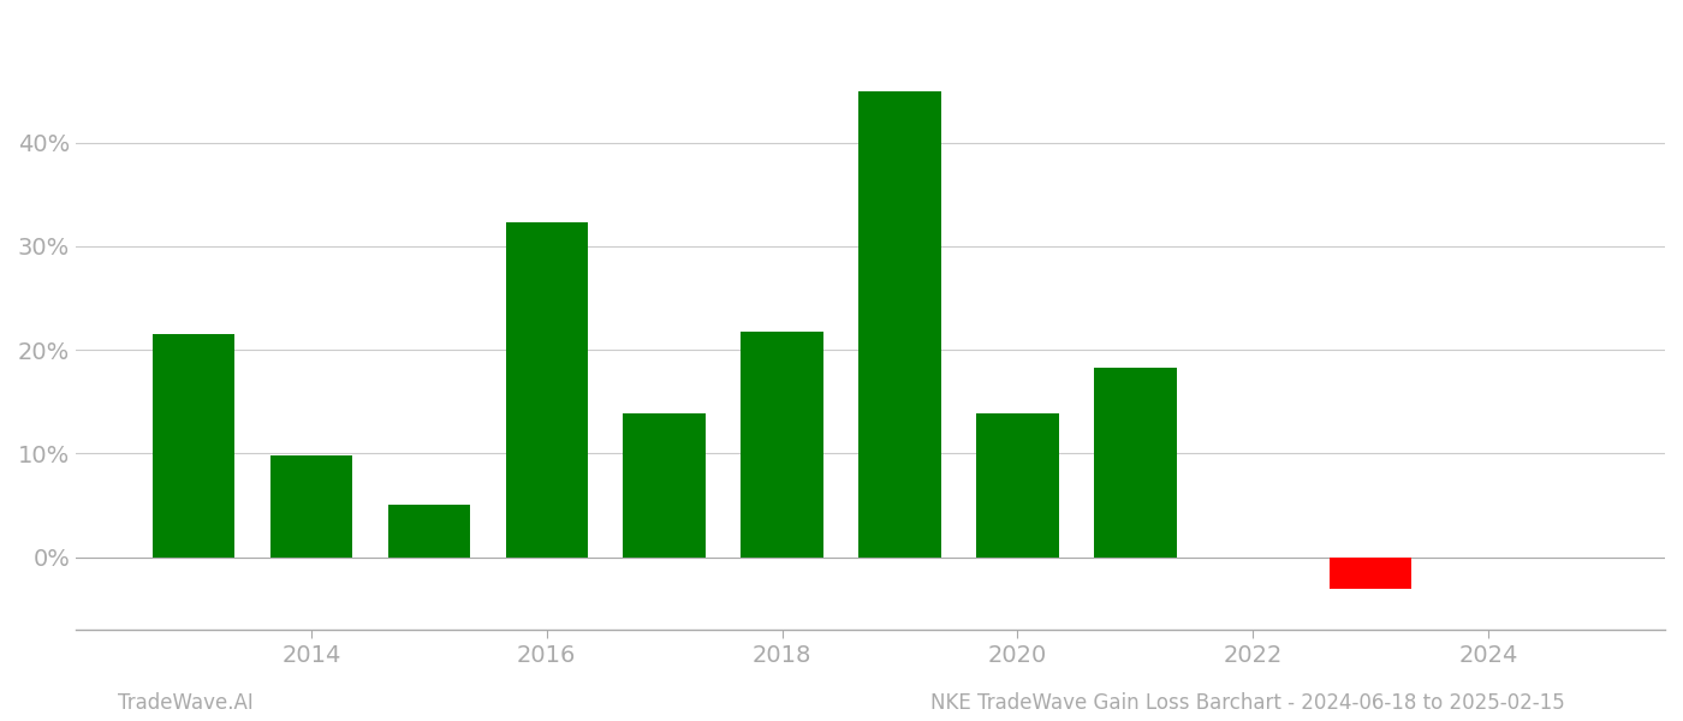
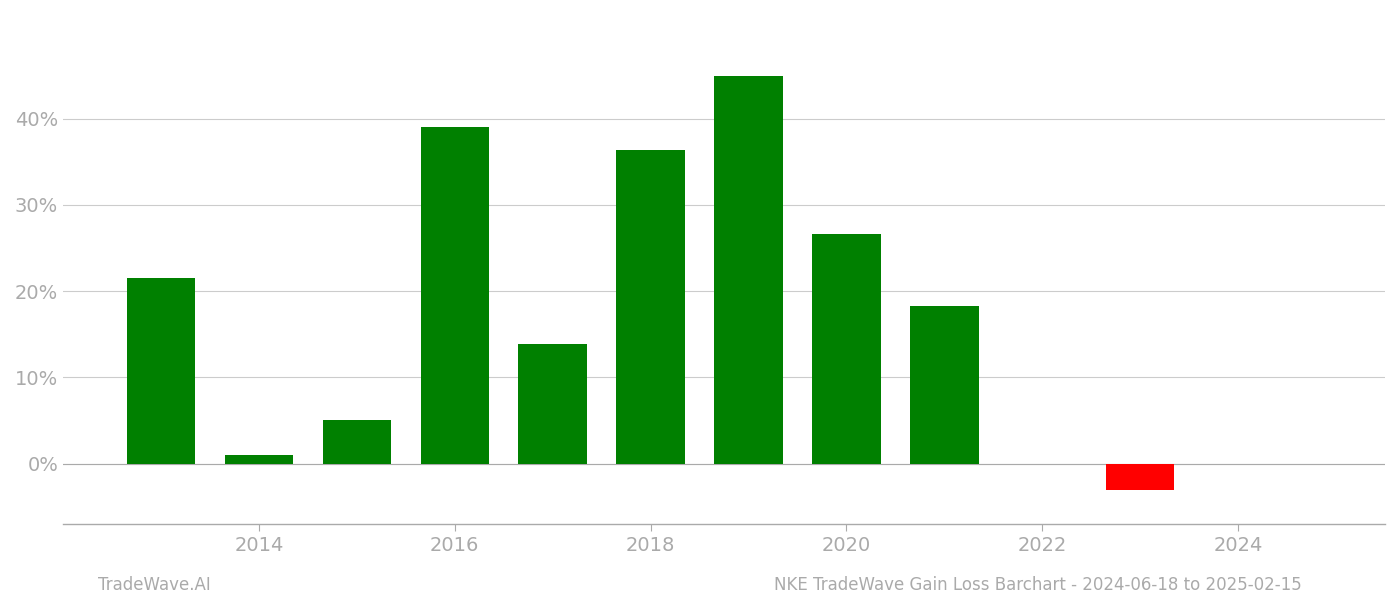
2014: 9.8% -> 1.0%
2016: 32.3% -> 39.0%
2018: 21.8% -> 36.4%
2020: 13.9% -> 26.6%
